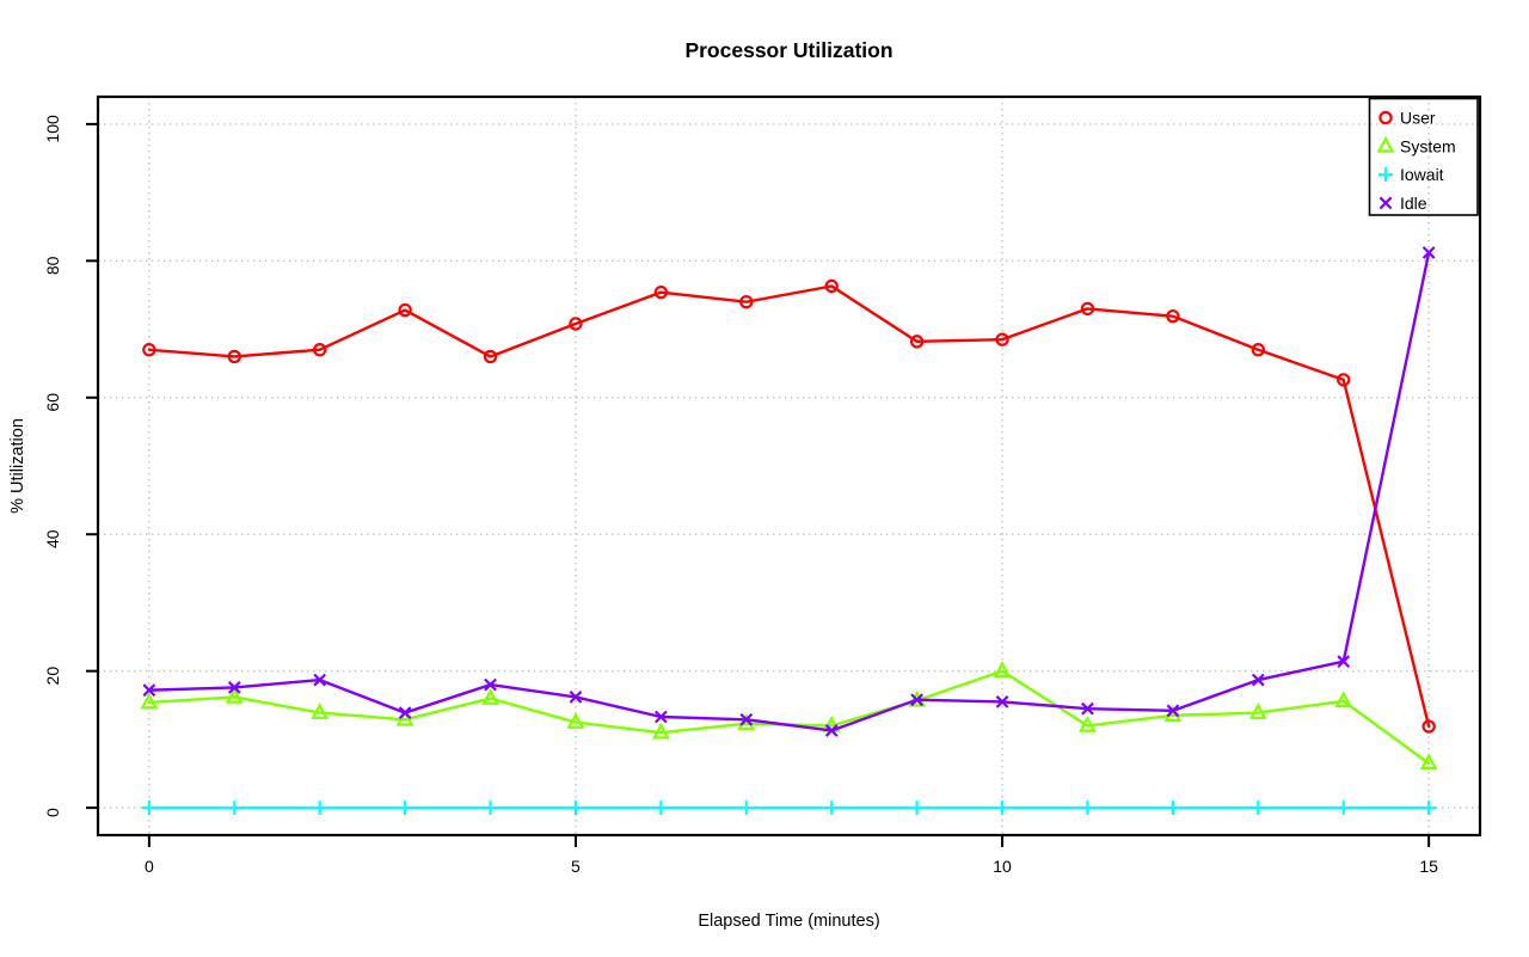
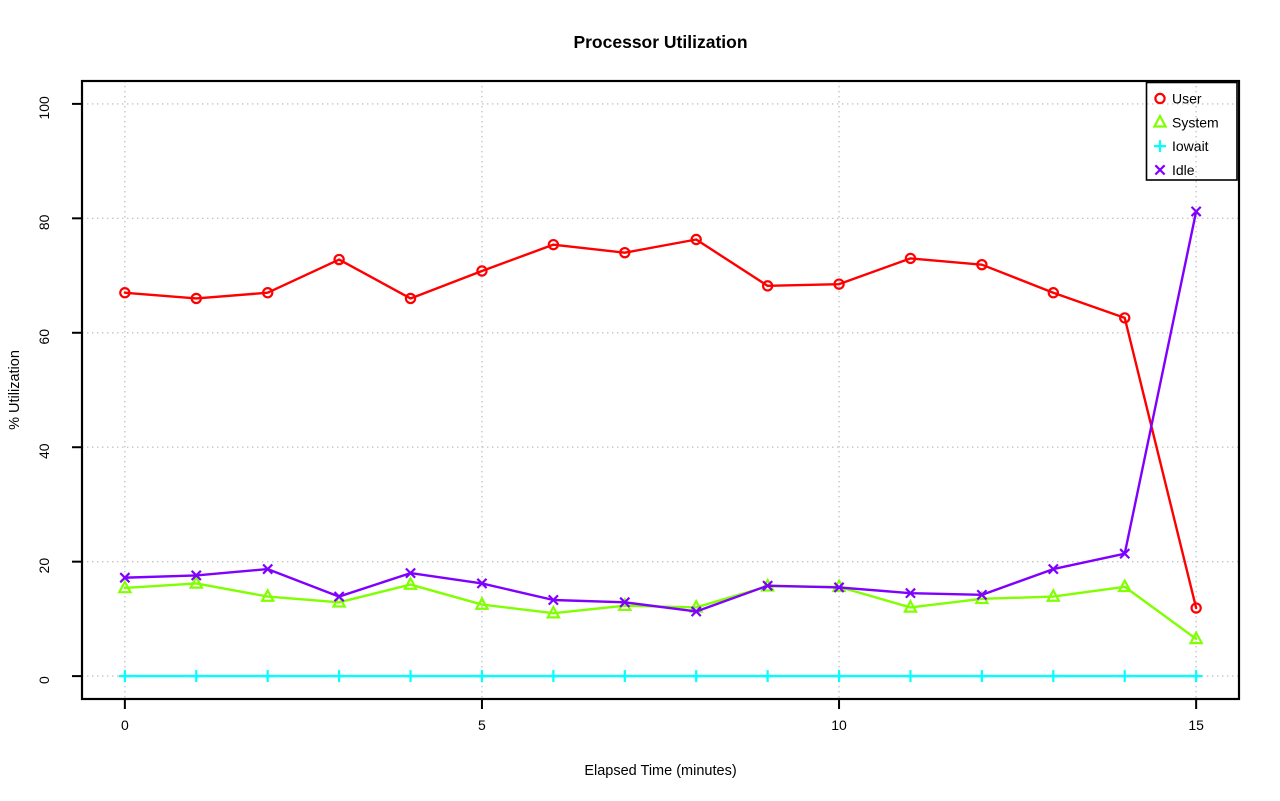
System/10: 20 -> 16
